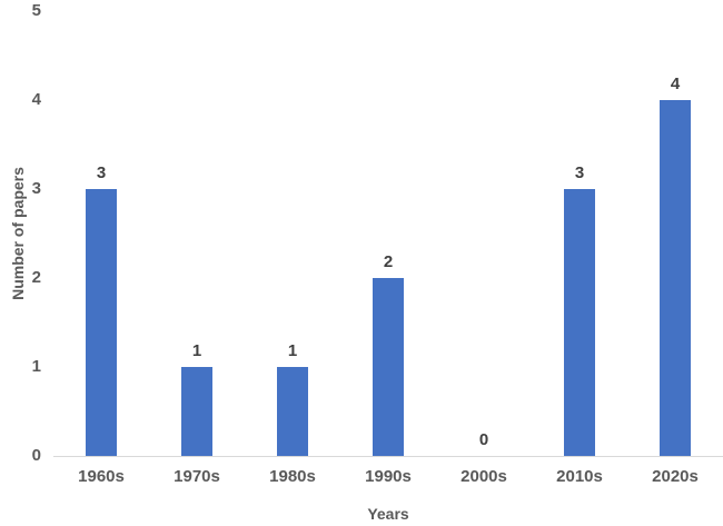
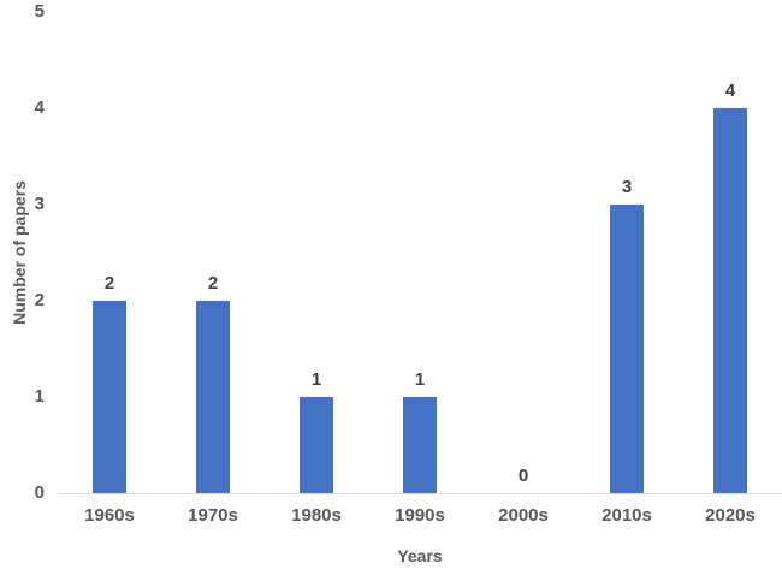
1960s: 3 -> 2
1970s: 1 -> 2
1990s: 2 -> 1
